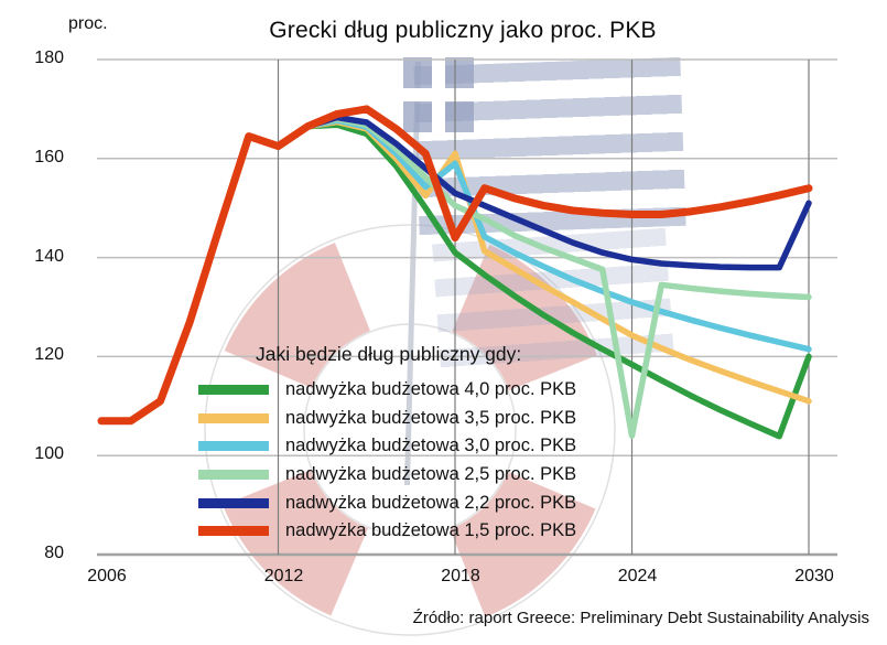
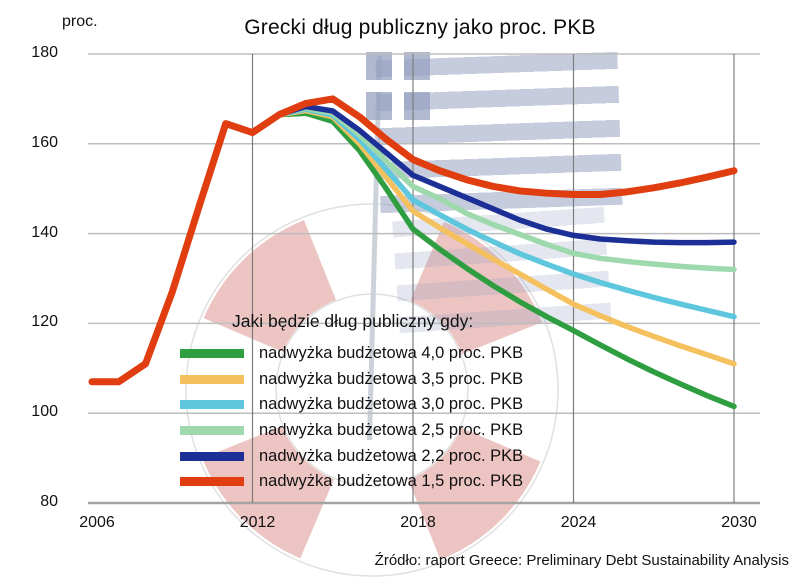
nadwyżka budżetowa 3,5 proc. PKB/2018: 161 -> 145
nadwyżka budżetowa 3,0 proc. PKB/2018: 159 -> 148
nadwyżka budżetowa 1,5 proc. PKB/2018: 144 -> 156
nadwyżka budżetowa 2,5 proc. PKB/2024: 104 -> 136
nadwyżka budżetowa 4,0 proc. PKB/2030: 120 -> 102
nadwyżka budżetowa 2,2 proc. PKB/2030: 151 -> 138
